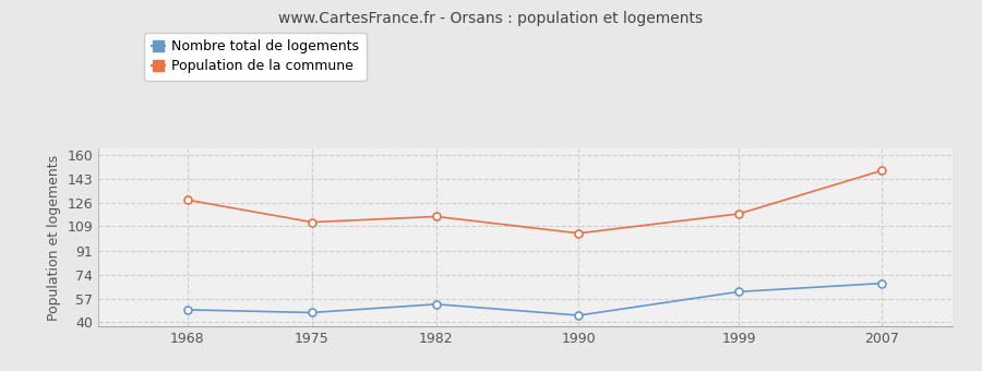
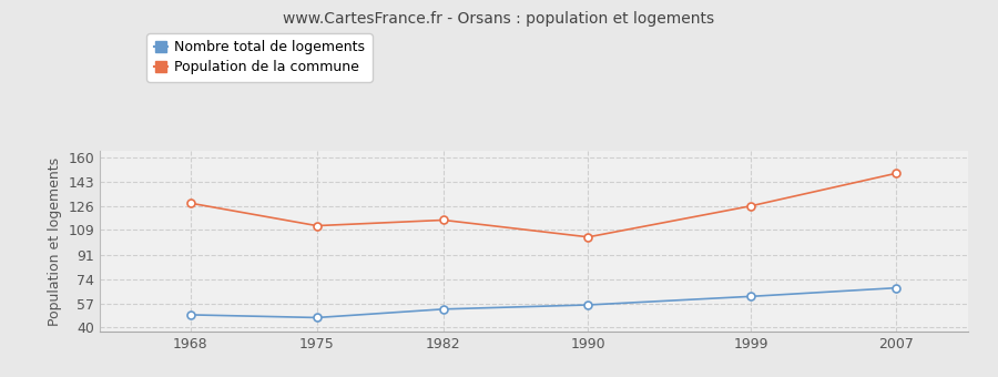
Nombre total de logements/1990: 45 -> 56
Population de la commune/1999: 118 -> 126
